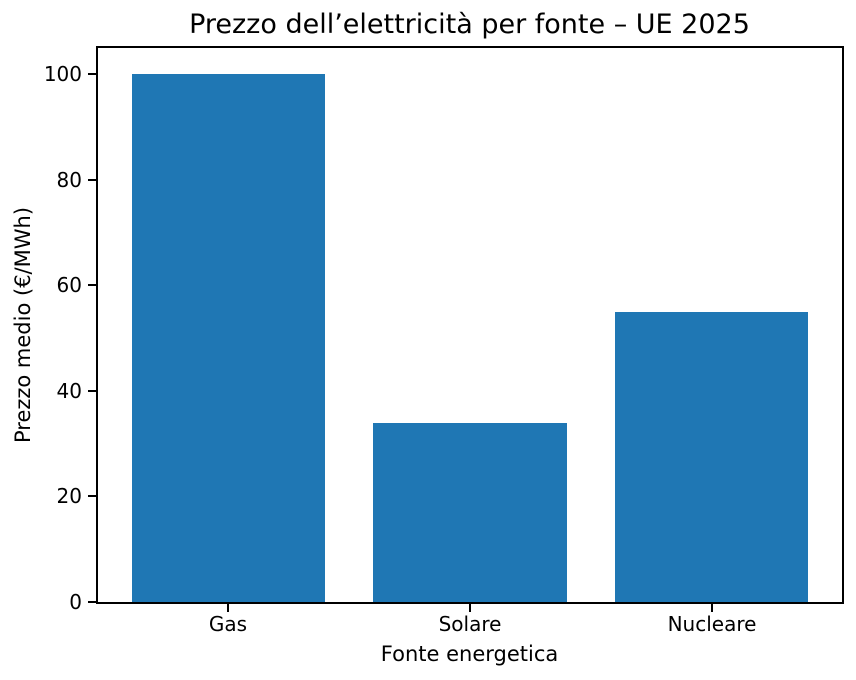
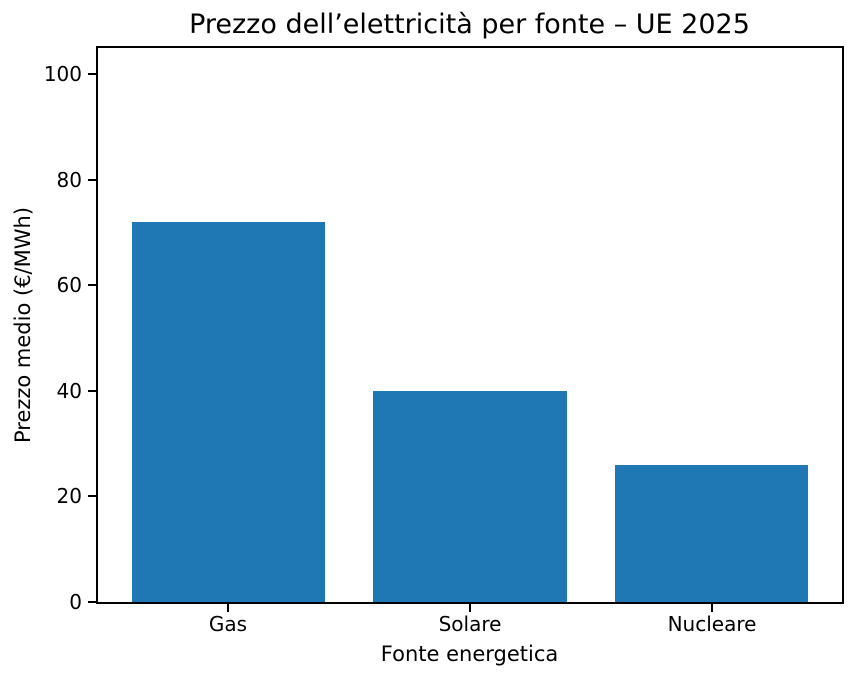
Gas: 100 -> 72
Solare: 34 -> 40
Nucleare: 55 -> 26
